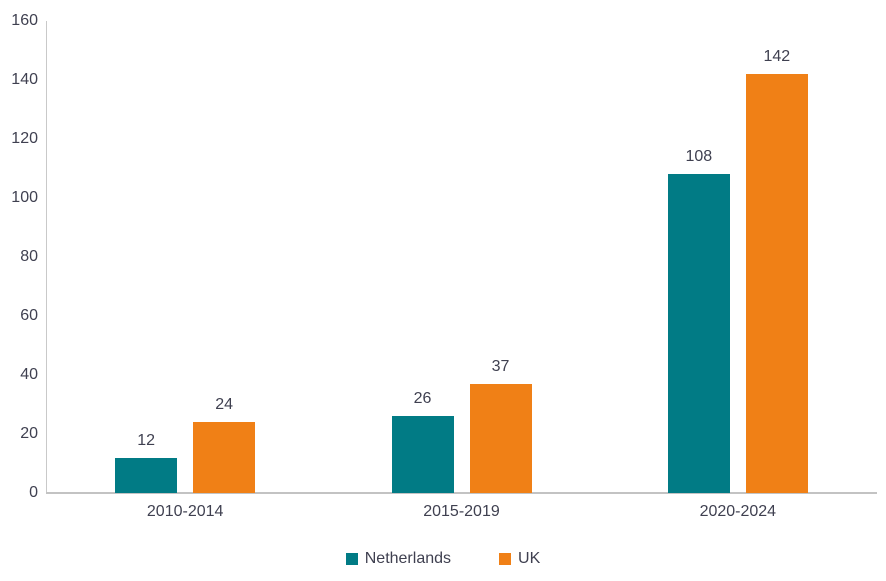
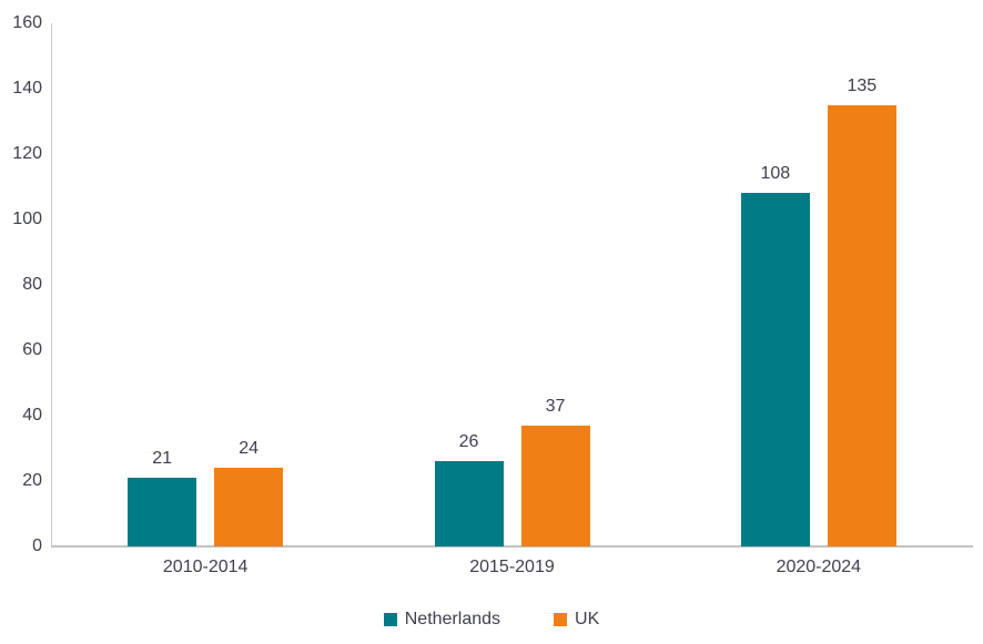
Netherlands/2010-2014: 12 -> 21
UK/2020-2024: 142 -> 135
